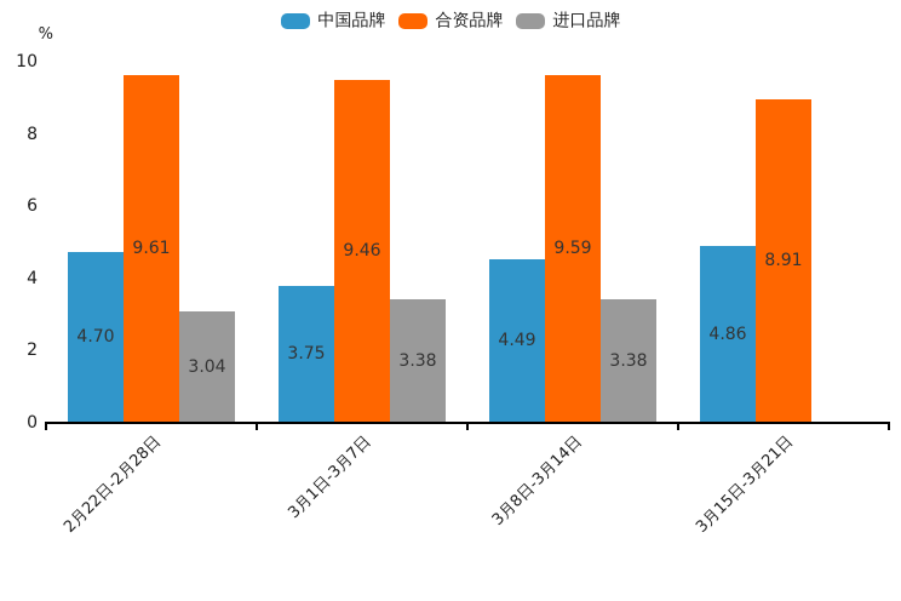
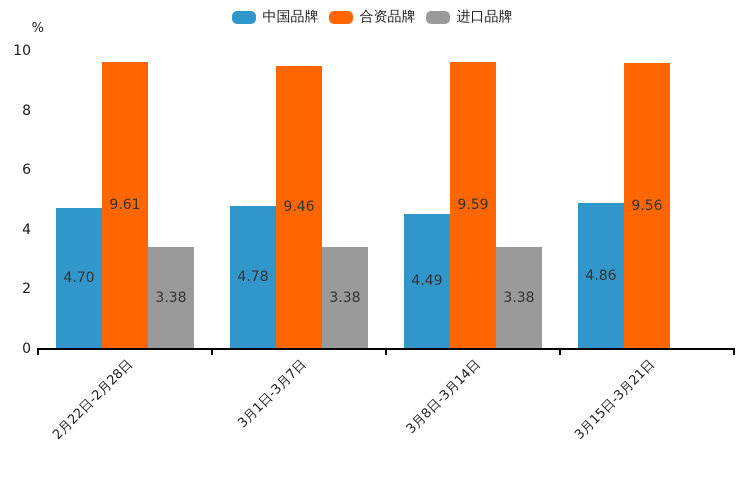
进口品牌/2月22日-2月28日: 3.04 -> 3.38
中国品牌/3月1日-3月7日: 3.75 -> 4.78
合资品牌/3月15日-3月21日: 8.91 -> 9.56
